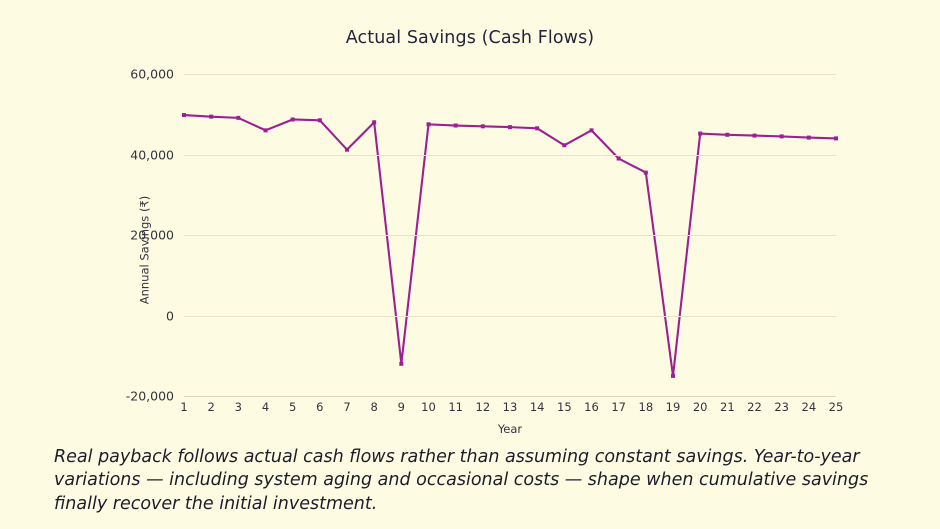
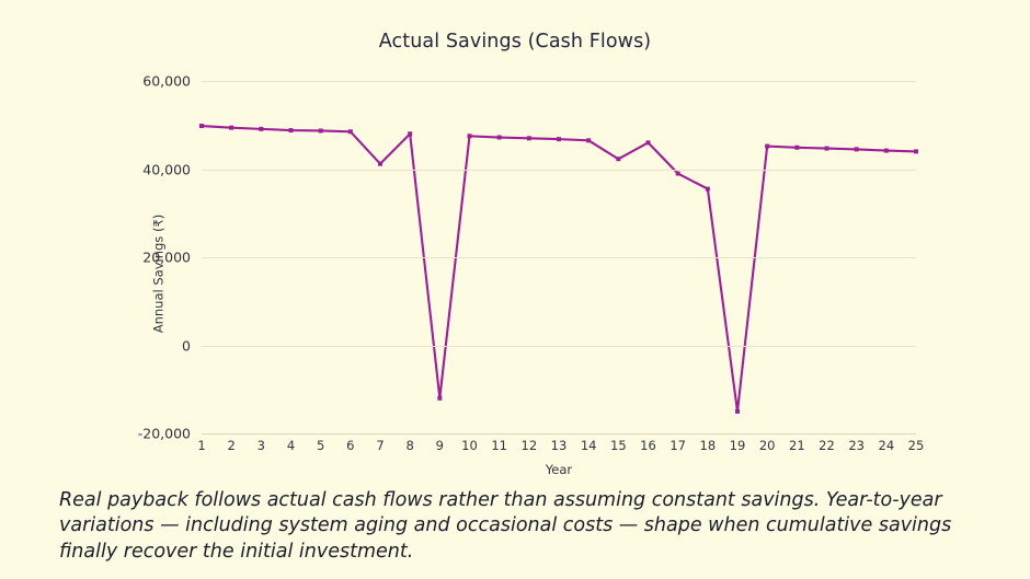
4: 46000 -> 49000
